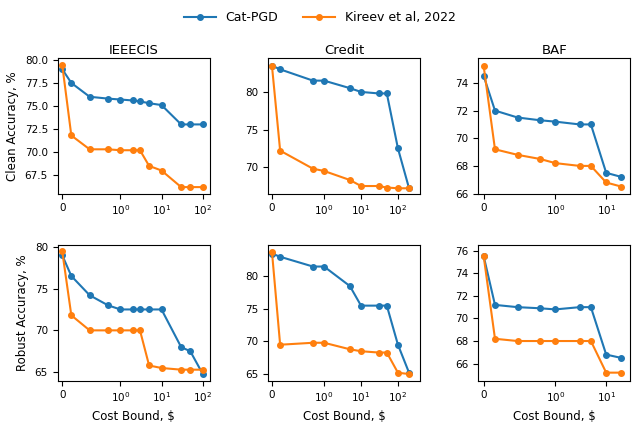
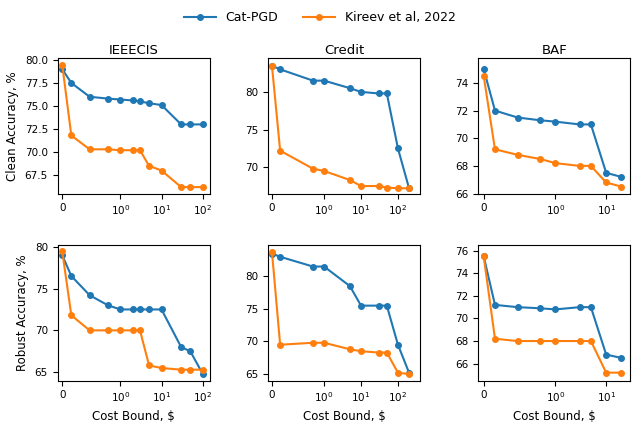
BAF/Cat-PGD/0: 74.5 -> 75.0
BAF/Kireev et al, 2022/0: 75.2 -> 74.5
